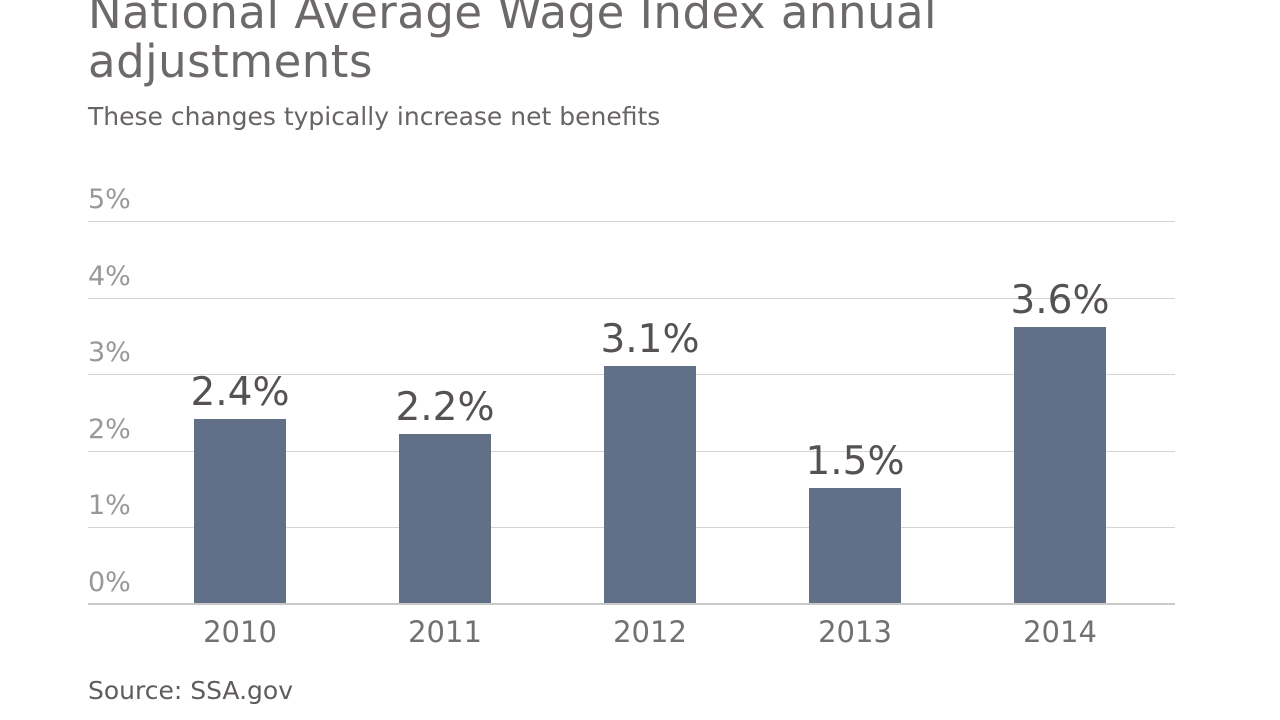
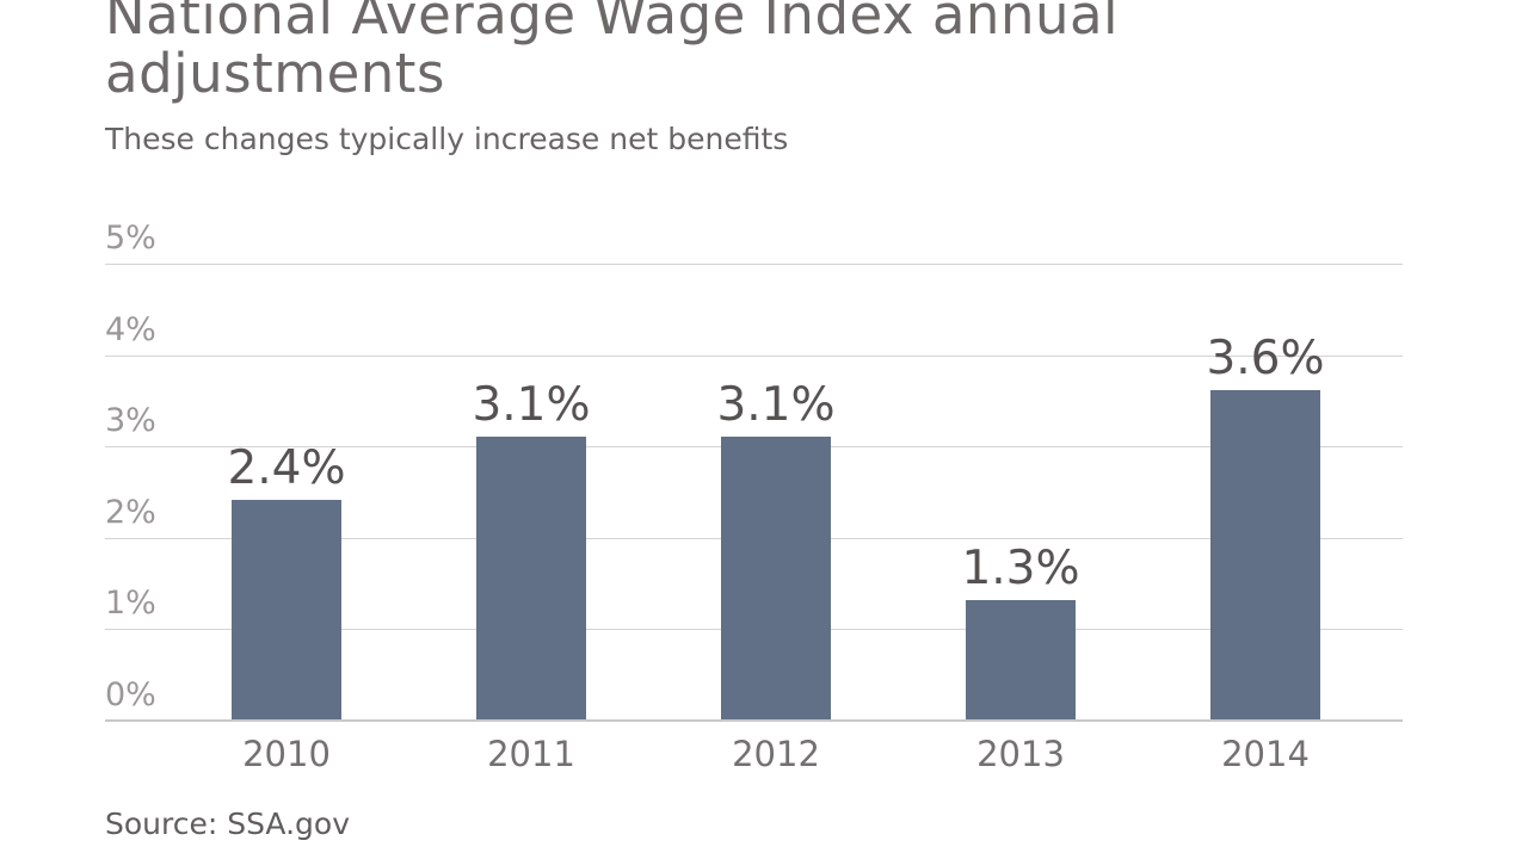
2011: 2.2% -> 3.1%
2013: 1.5% -> 1.3%
